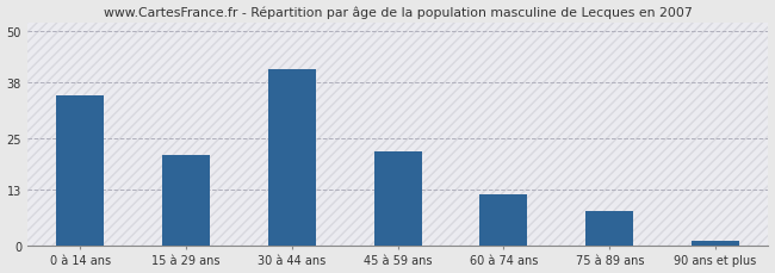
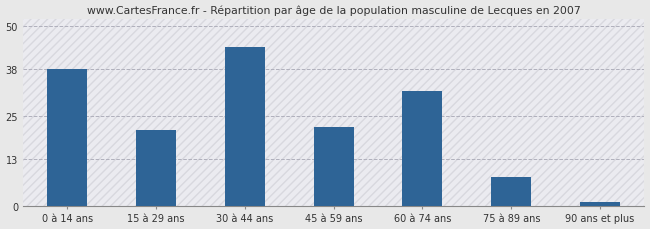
0 à 14 ans: 35 -> 38
30 à 44 ans: 41 -> 44
60 à 74 ans: 12 -> 32
